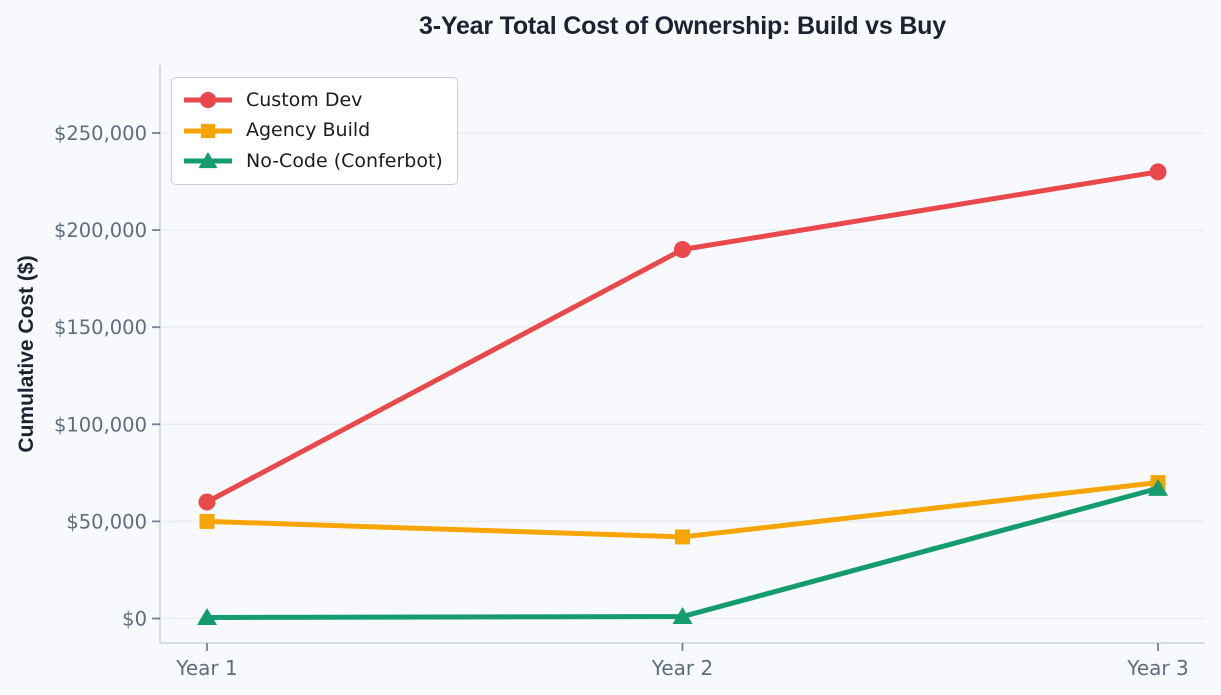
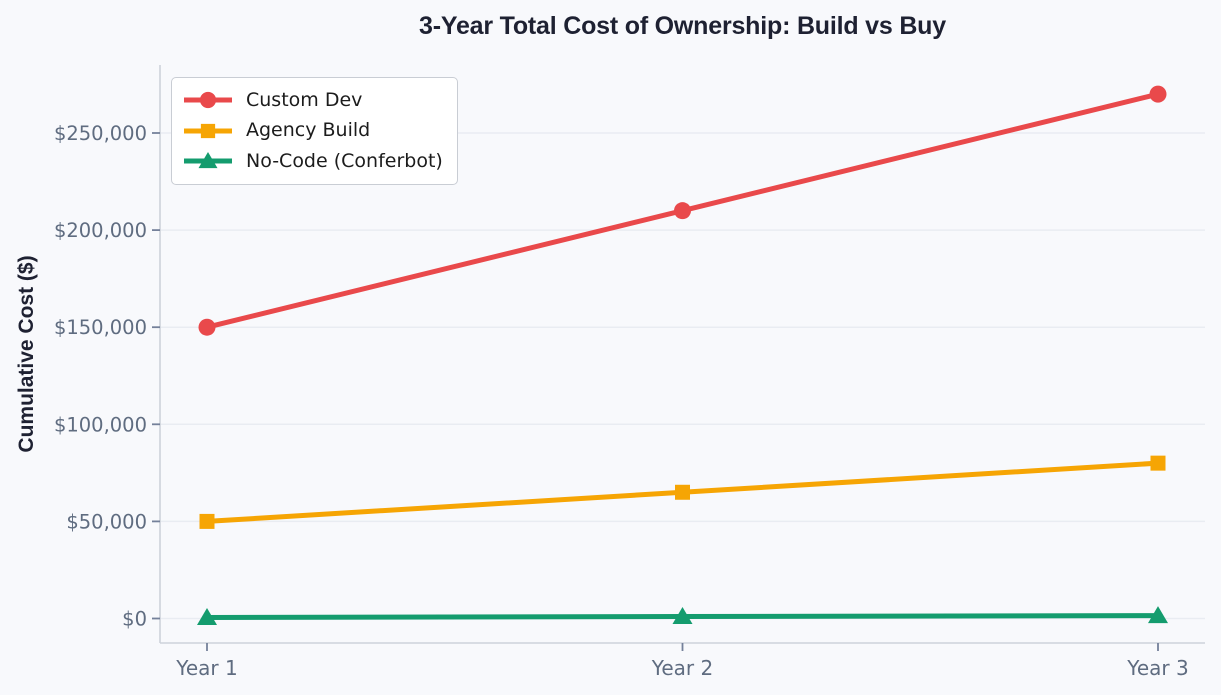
Custom Dev/Year 1: $60000 -> $150000
Custom Dev/Year 2: $190000 -> $210000
Agency Build/Year 2: $42000 -> $65000
Custom Dev/Year 3: $230000 -> $270000
Agency Build/Year 3: $70000 -> $80000
No-Code (Conferbot)/Year 3: $67000 -> $2000
